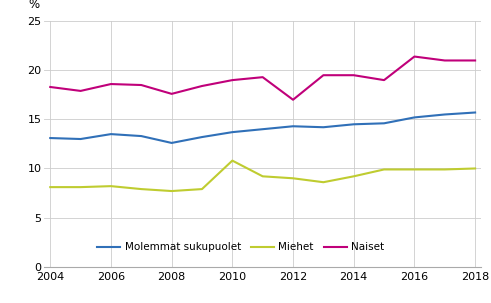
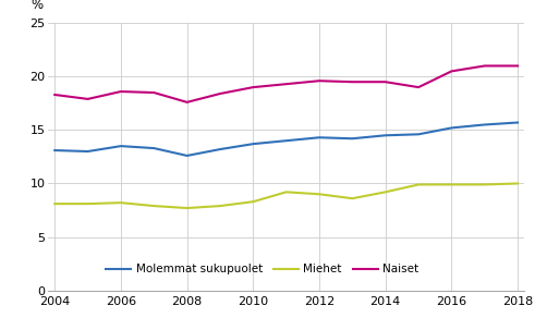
Miehet/2010: 10.8 -> 8.3
Naiset/2012: 17.0 -> 19.6
Naiset/2016: 21.4 -> 20.5
